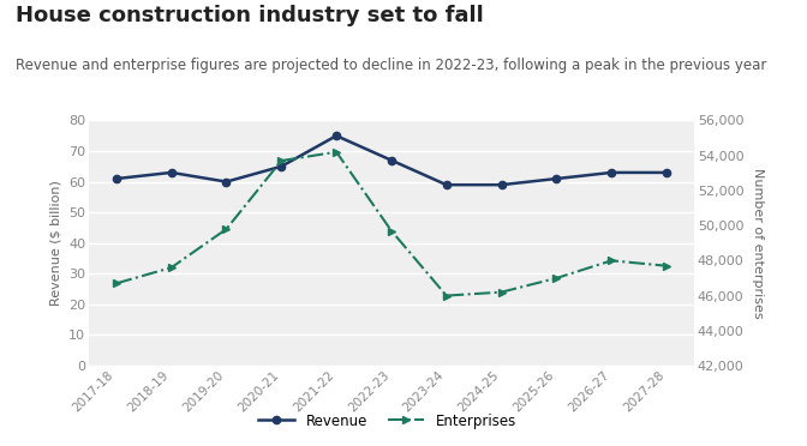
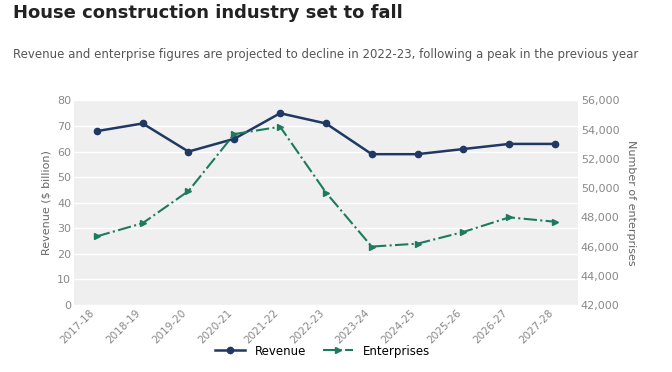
Revenue/2017-18: 61 -> 68
Revenue/2018-19: 63 -> 71
Revenue/2022-23: 67 -> 71
